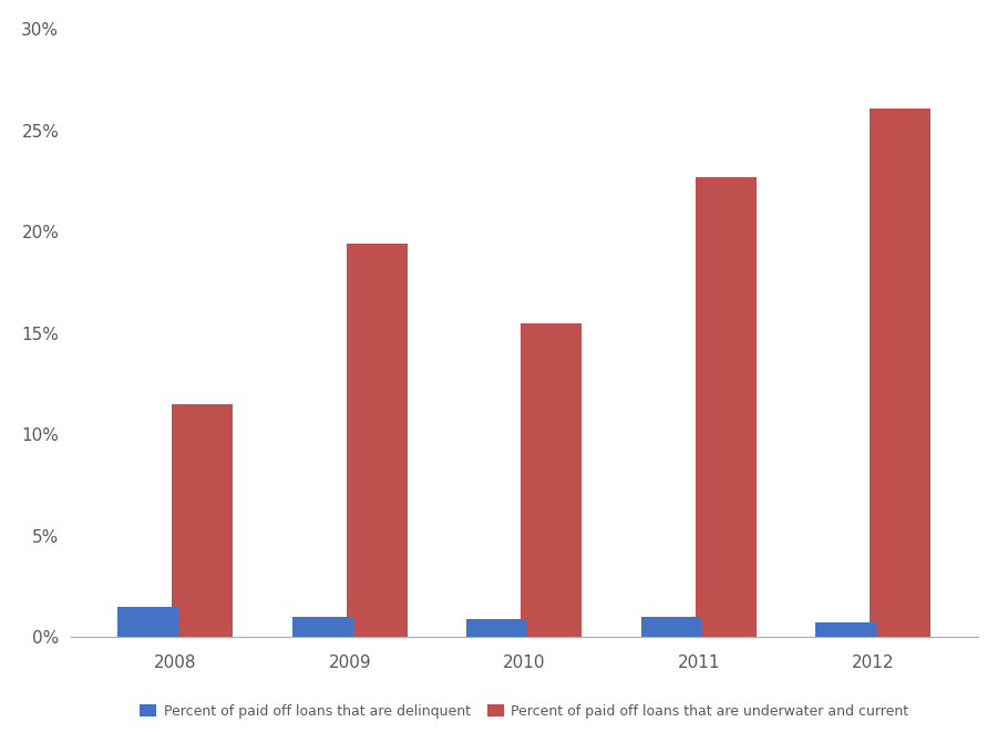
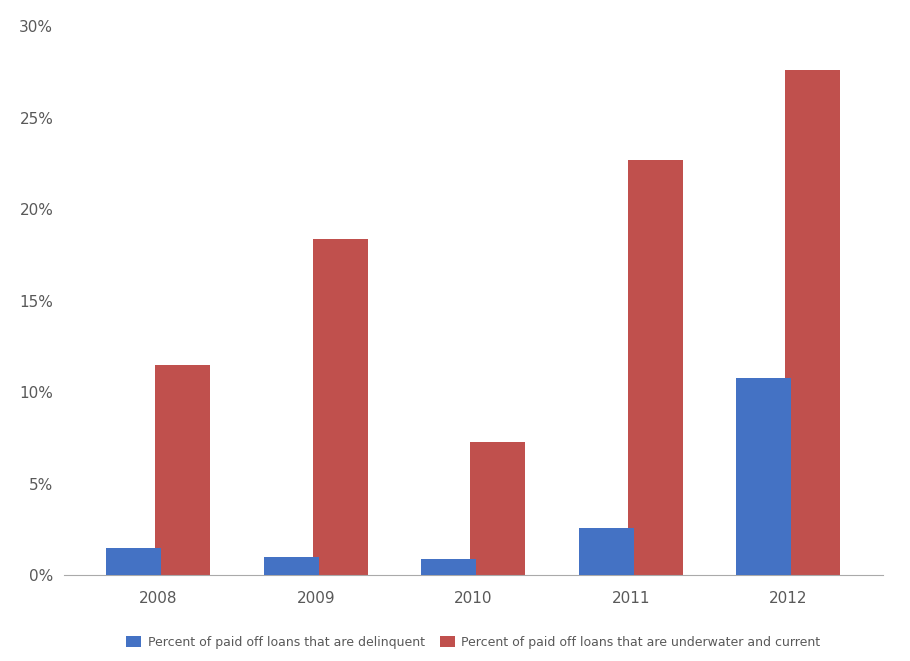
Percent of paid off loans that are underwater and current/2009: 19.4% -> 18.4%
Percent of paid off loans that are underwater and current/2010: 15.5% -> 7.3%
Percent of paid off loans that are delinquent/2011: 1.0% -> 2.6%
Percent of paid off loans that are delinquent/2012: 0.7% -> 10.8%
Percent of paid off loans that are underwater and current/2012: 26.1% -> 27.6%
